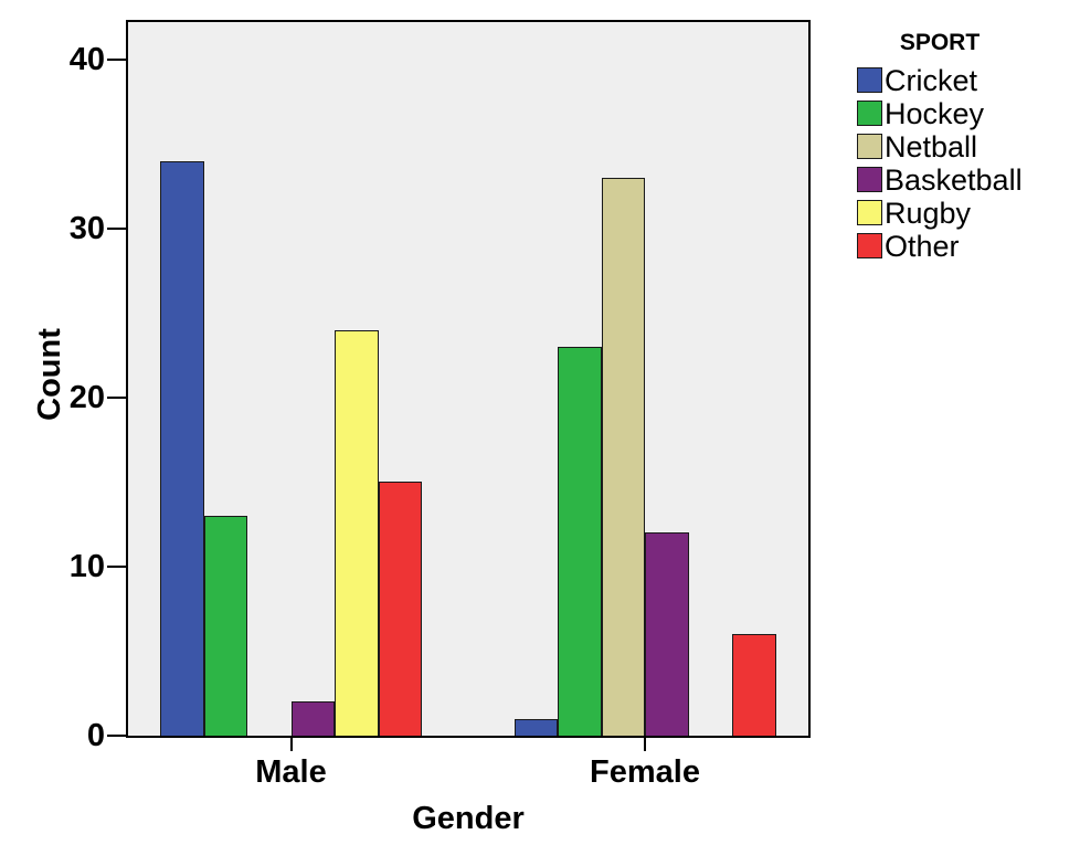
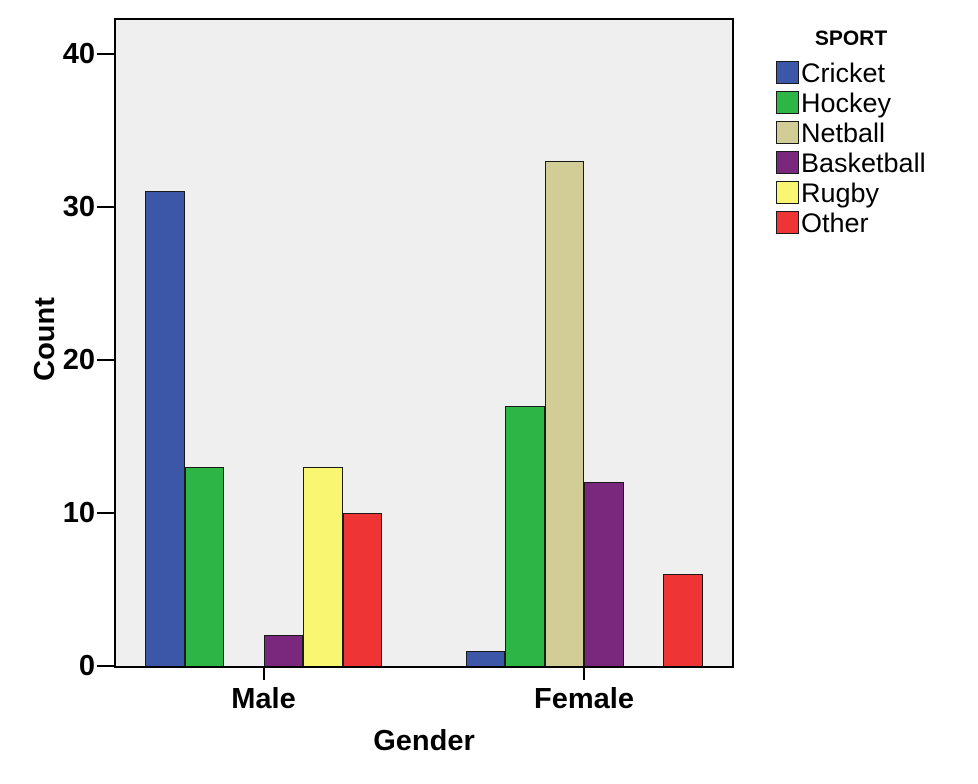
Cricket/Male: 34 -> 31
Rugby/Male: 24 -> 13
Other/Male: 15 -> 10
Hockey/Female: 23 -> 17
